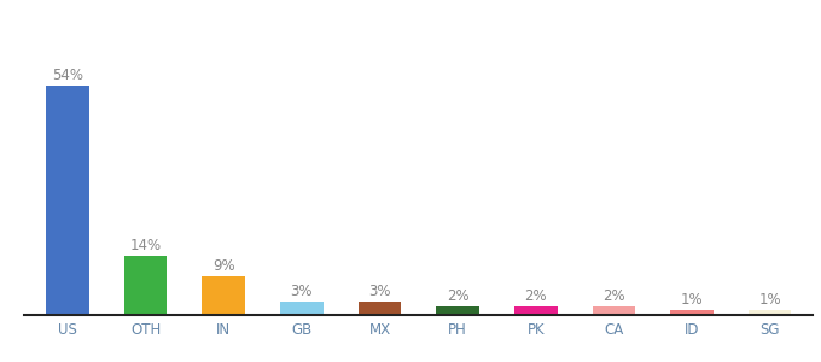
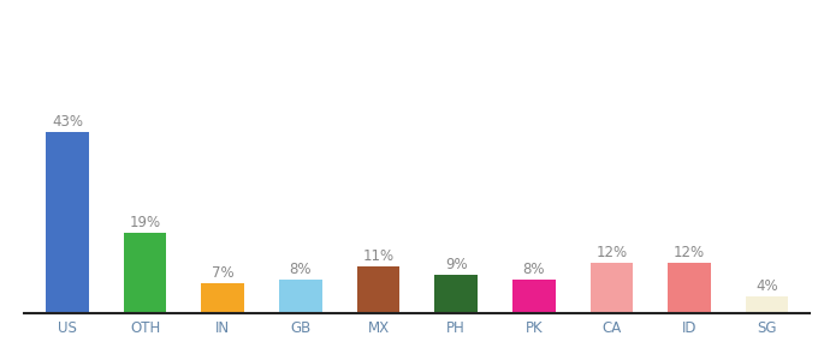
US: 54% -> 43%
OTH: 14% -> 19%
IN: 9% -> 7%
GB: 3% -> 8%
MX: 3% -> 11%
PH: 2% -> 9%
PK: 2% -> 8%
CA: 2% -> 12%
ID: 1% -> 12%
SG: 1% -> 4%
